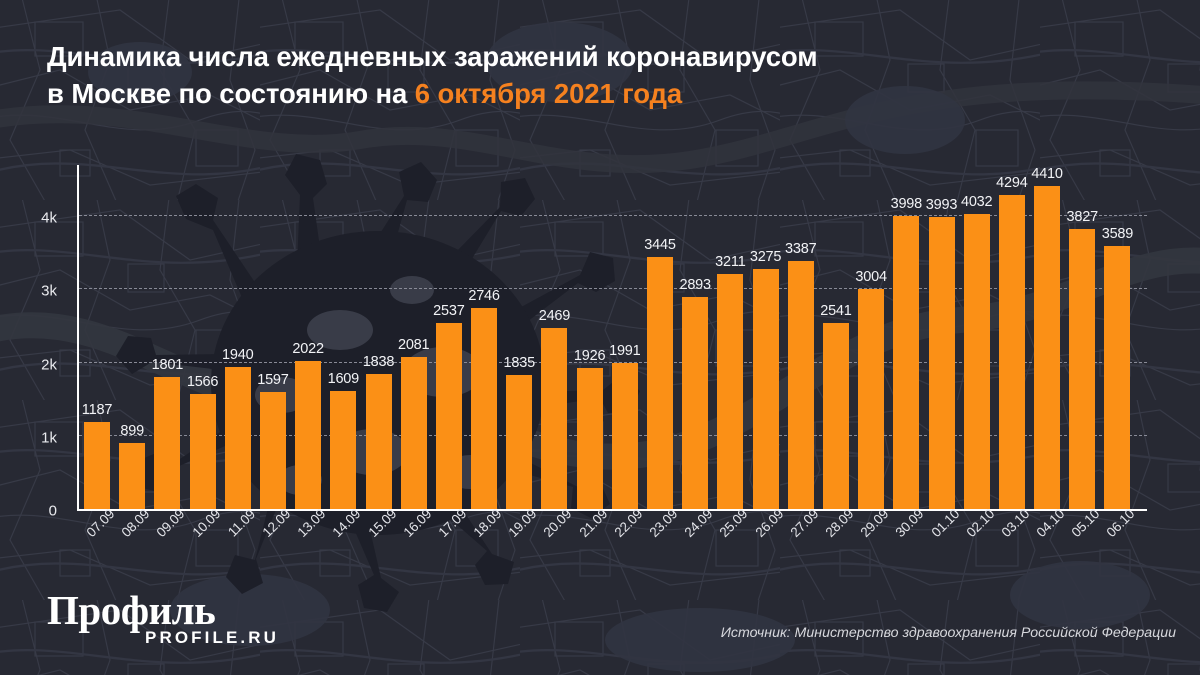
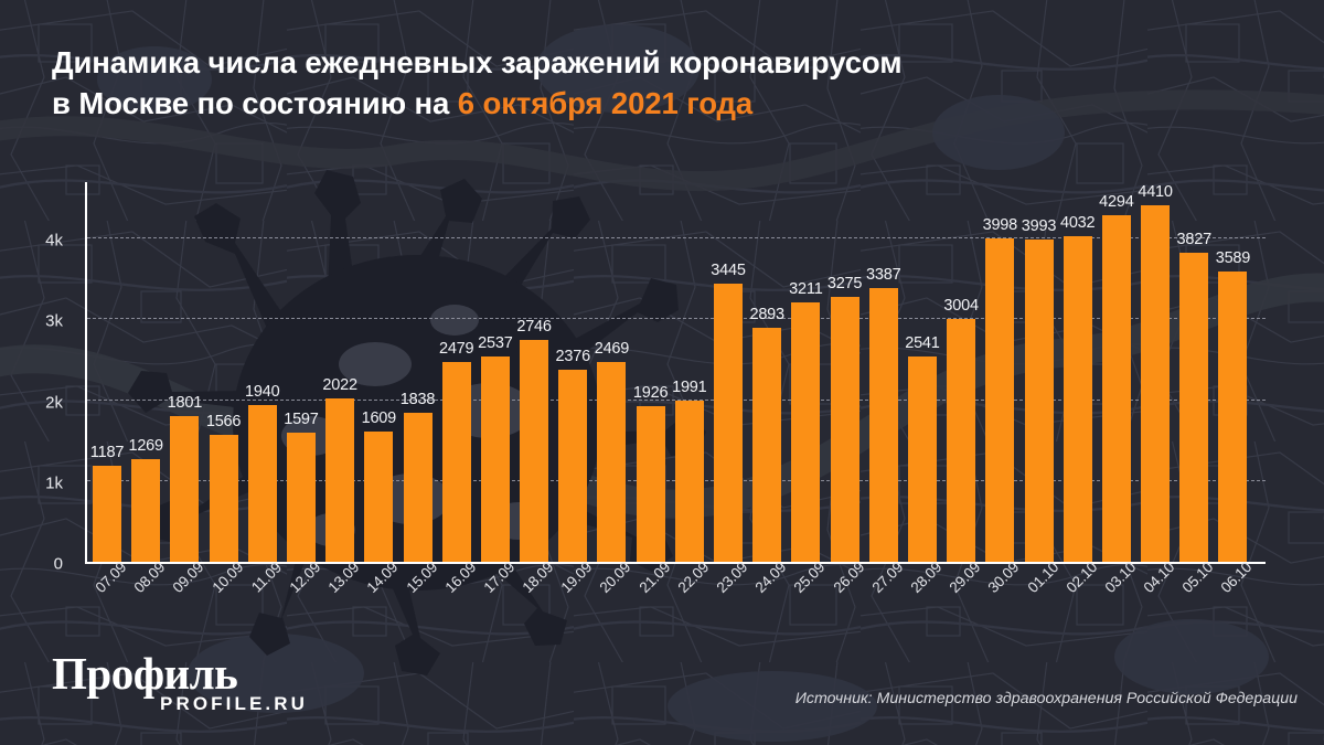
08.09: 899 -> 1269
16.09: 2081 -> 2479
19.09: 1835 -> 2376
